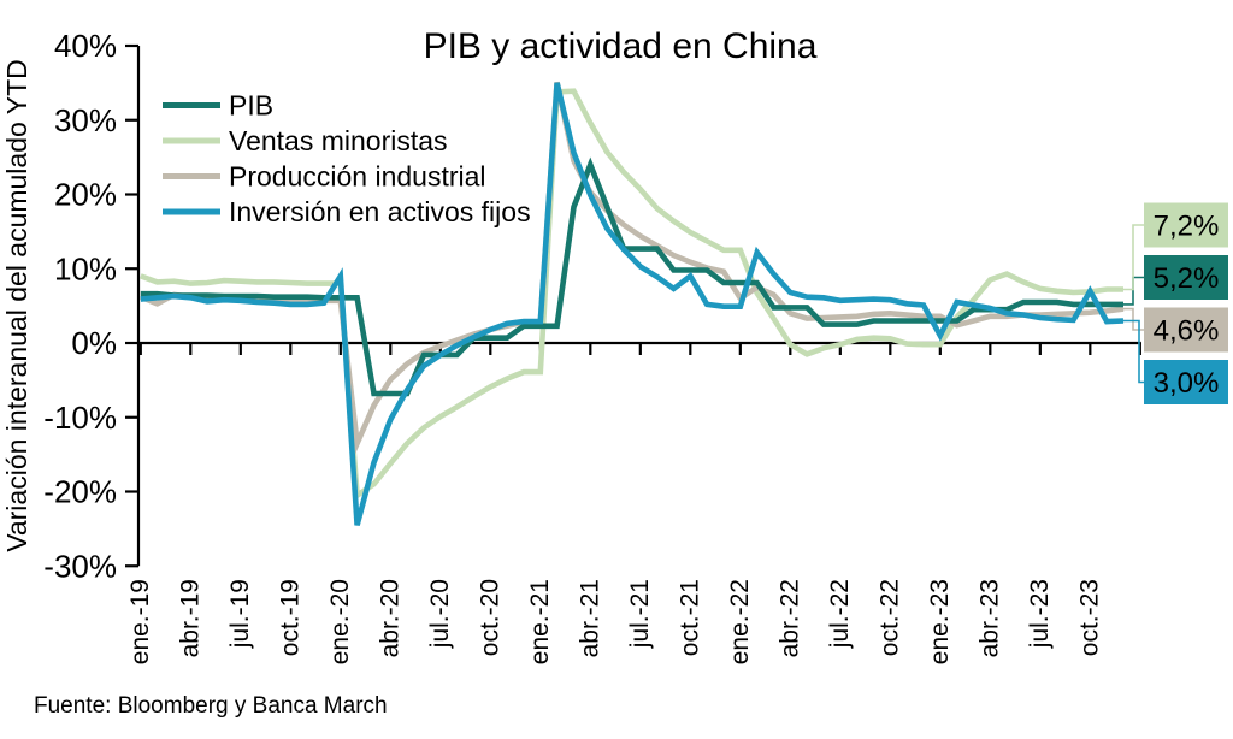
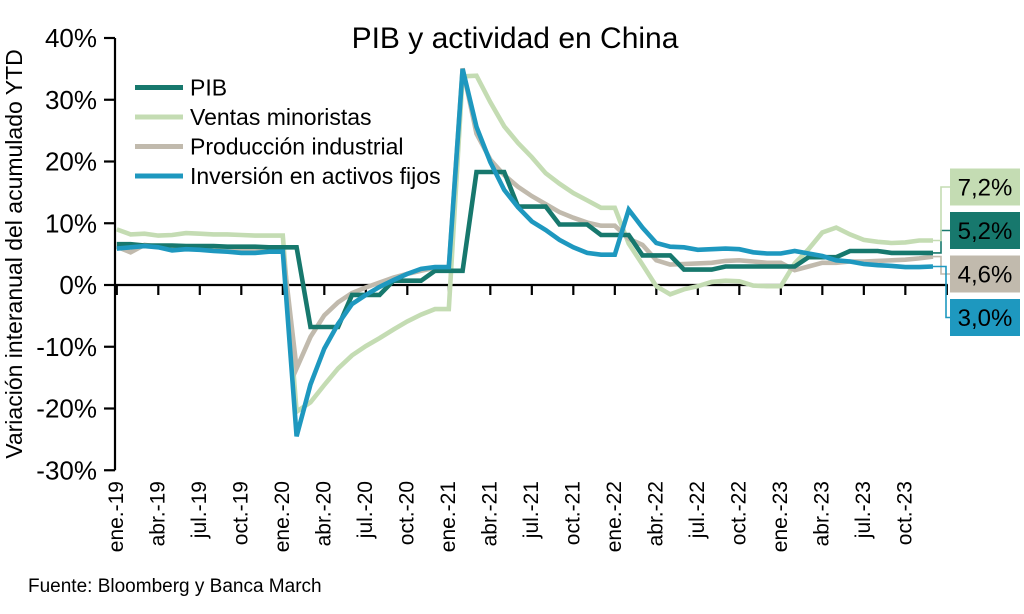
Inversión en activos fijos/ene.-20: 9% -> 5%
PIB/abr.-21: 24% -> 18%
Inversión en activos fijos/oct.-21: 9% -> 6%
Producción industrial/ene.-22: 6% -> 10%
Inversión en activos fijos/ene.-23: 1% -> 5%
Inversión en activos fijos/oct.-23: 7% -> 3%
